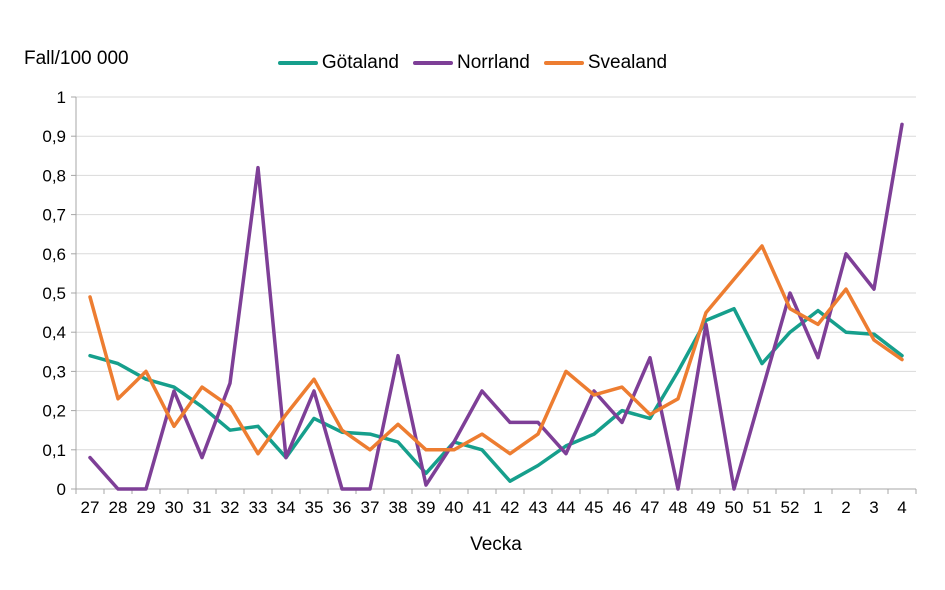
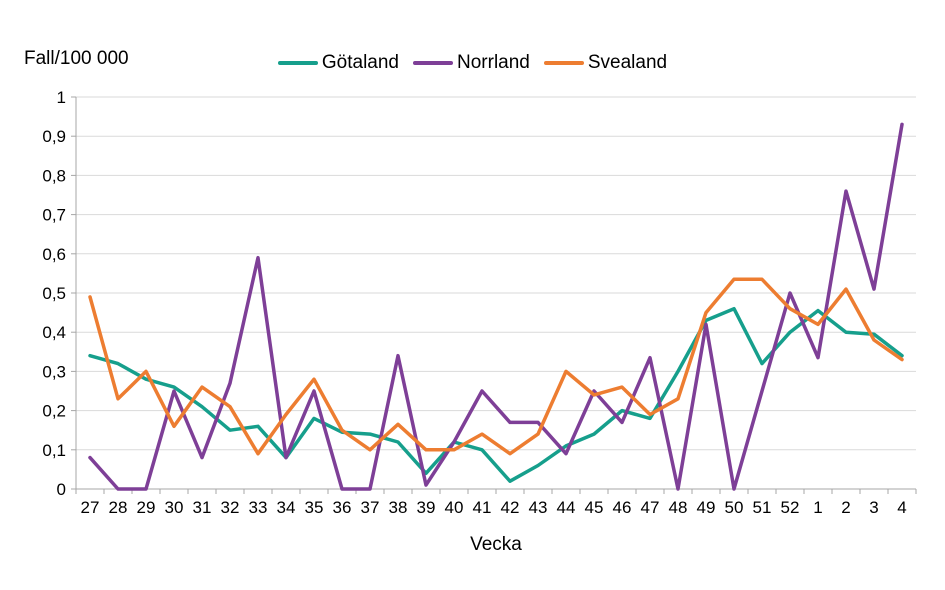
Norrland/33: 0,82 -> 0,59
Svealand/51: 0,62 -> 0,54
Norrland/2: 0,60 -> 0,76
